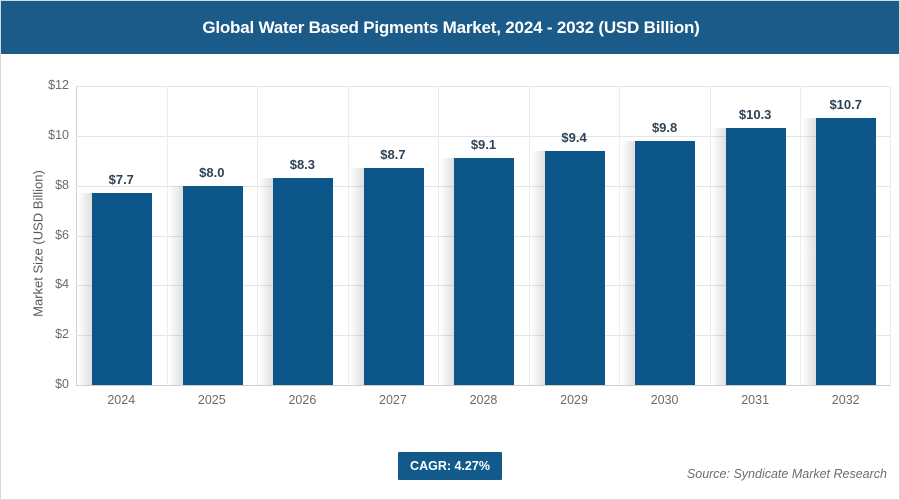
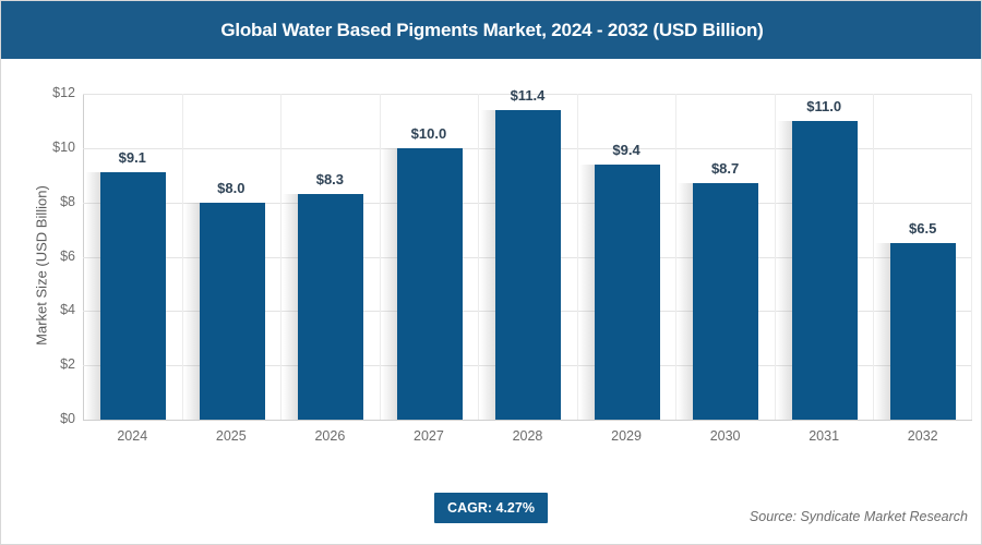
2024: $7.7 -> $9.1
2027: $8.7 -> $10.0
2028: $9.1 -> $11.4
2030: $9.8 -> $8.7
2031: $10.3 -> $11.0
2032: $10.7 -> $6.5
